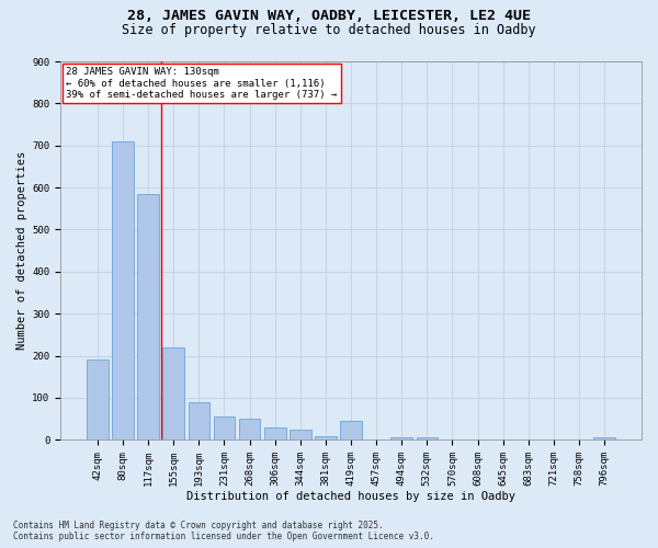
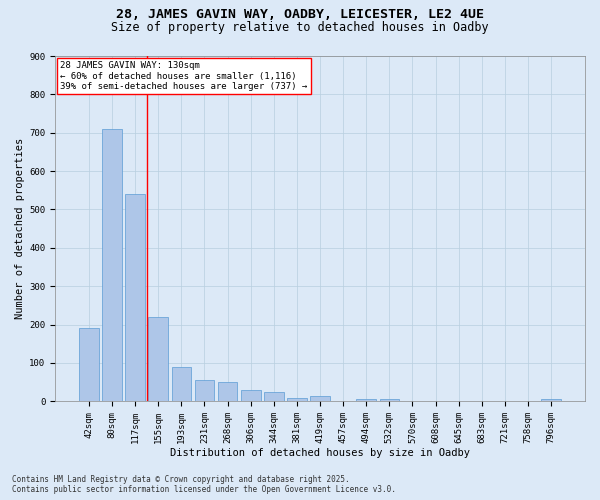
117sqm: 585 -> 540
419sqm: 45 -> 15
